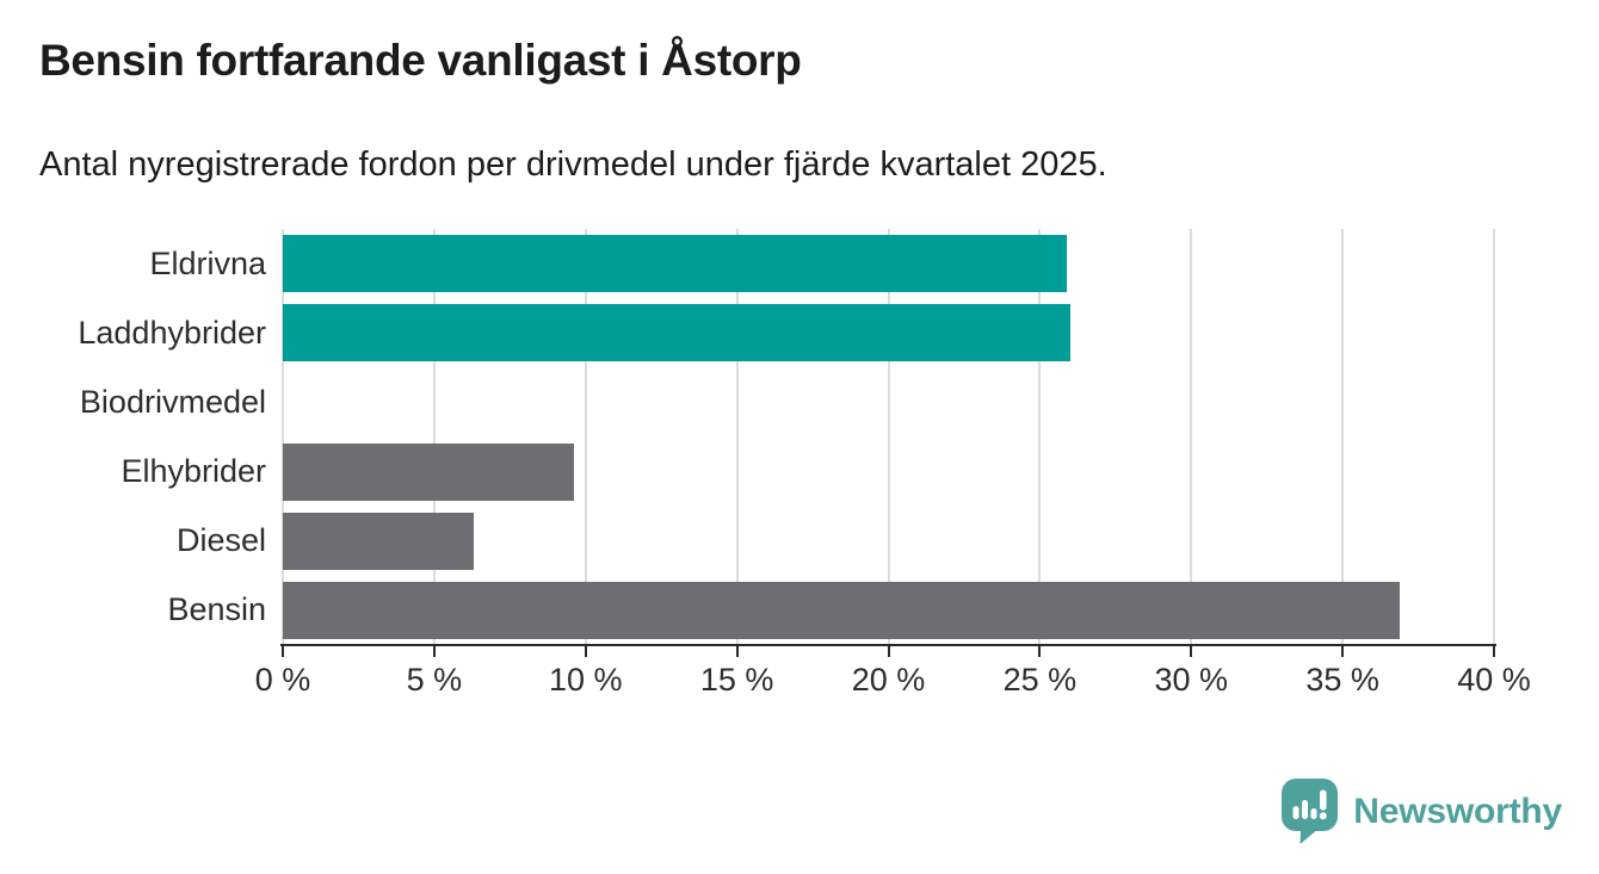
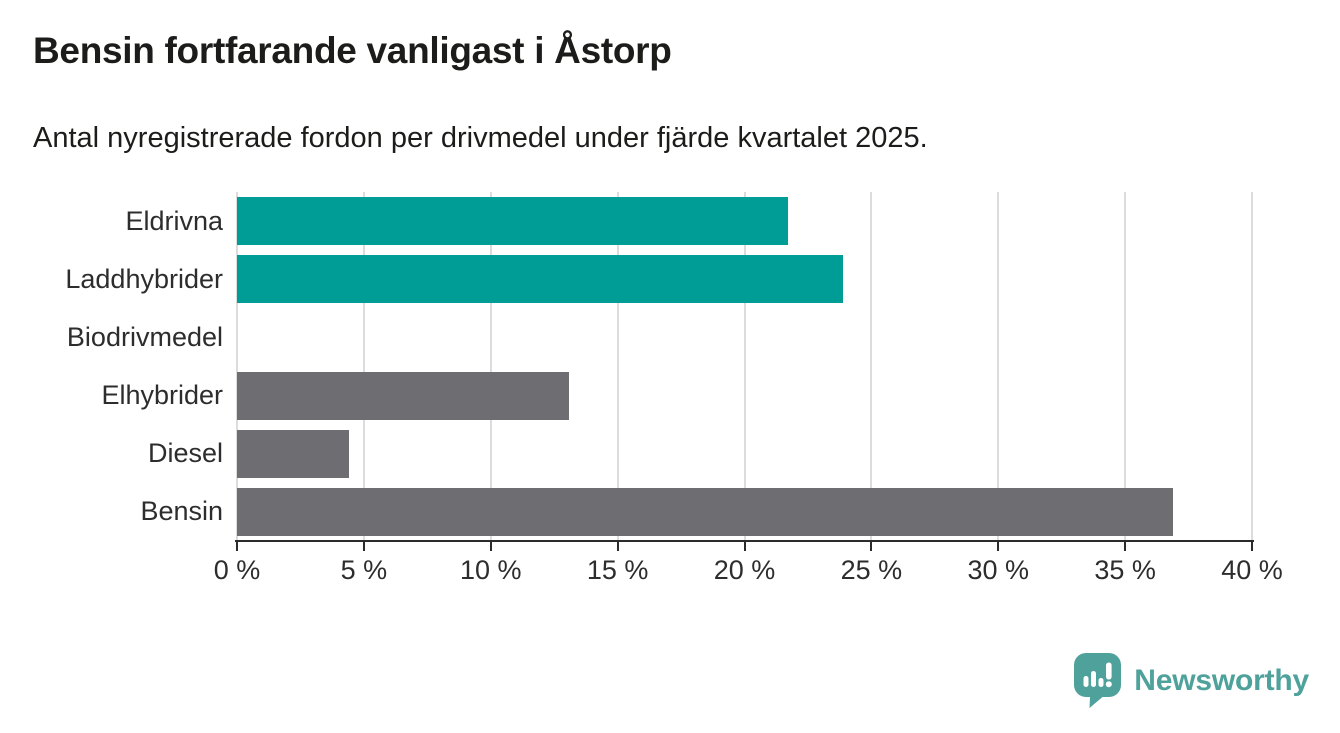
Eldrivna: 25.9% -> 21.7%
Laddhybrider: 26.0% -> 23.9%
Elhybrider: 9.6% -> 13.1%
Diesel: 6.3% -> 4.4%
